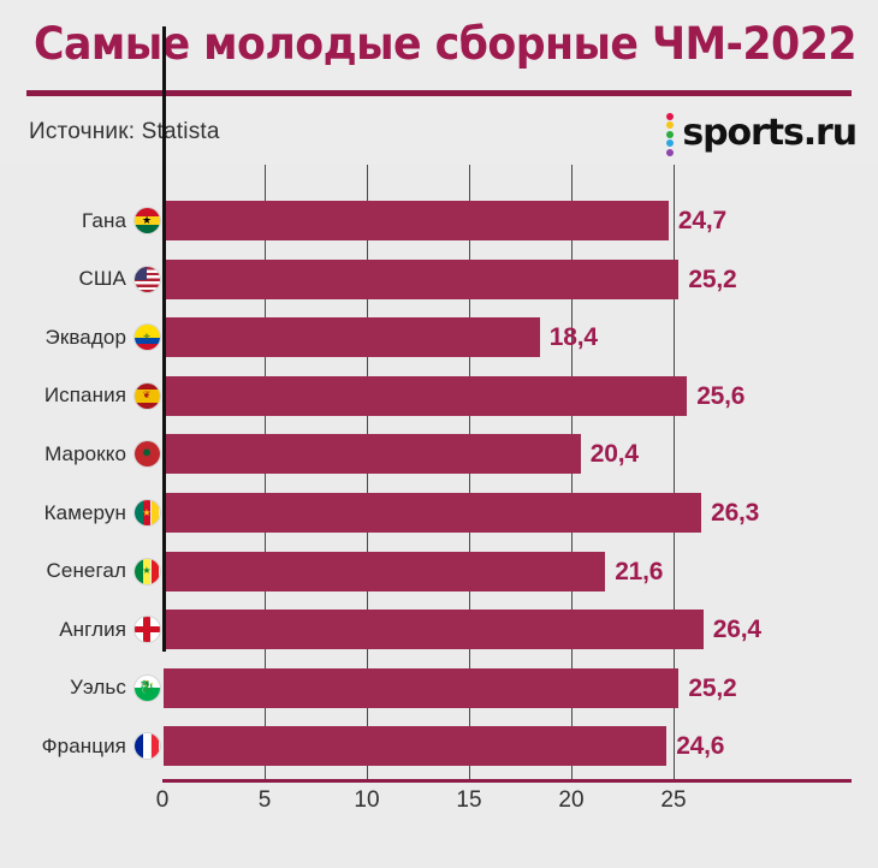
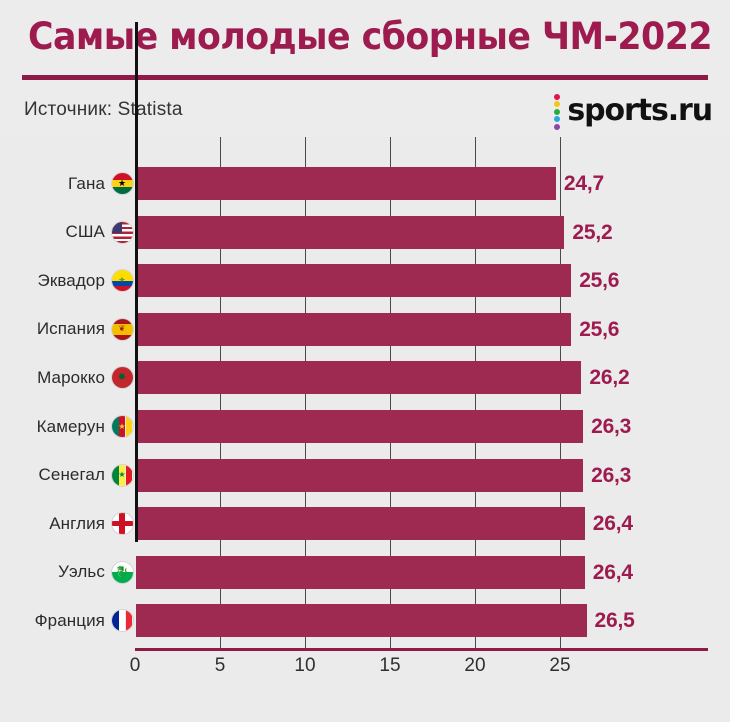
Эквадор: 18,4 -> 25,6
Марокко: 20,4 -> 26,2
Сенегал: 21,6 -> 26,3
Уэльс: 25,2 -> 26,4
Франция: 24,6 -> 26,5
